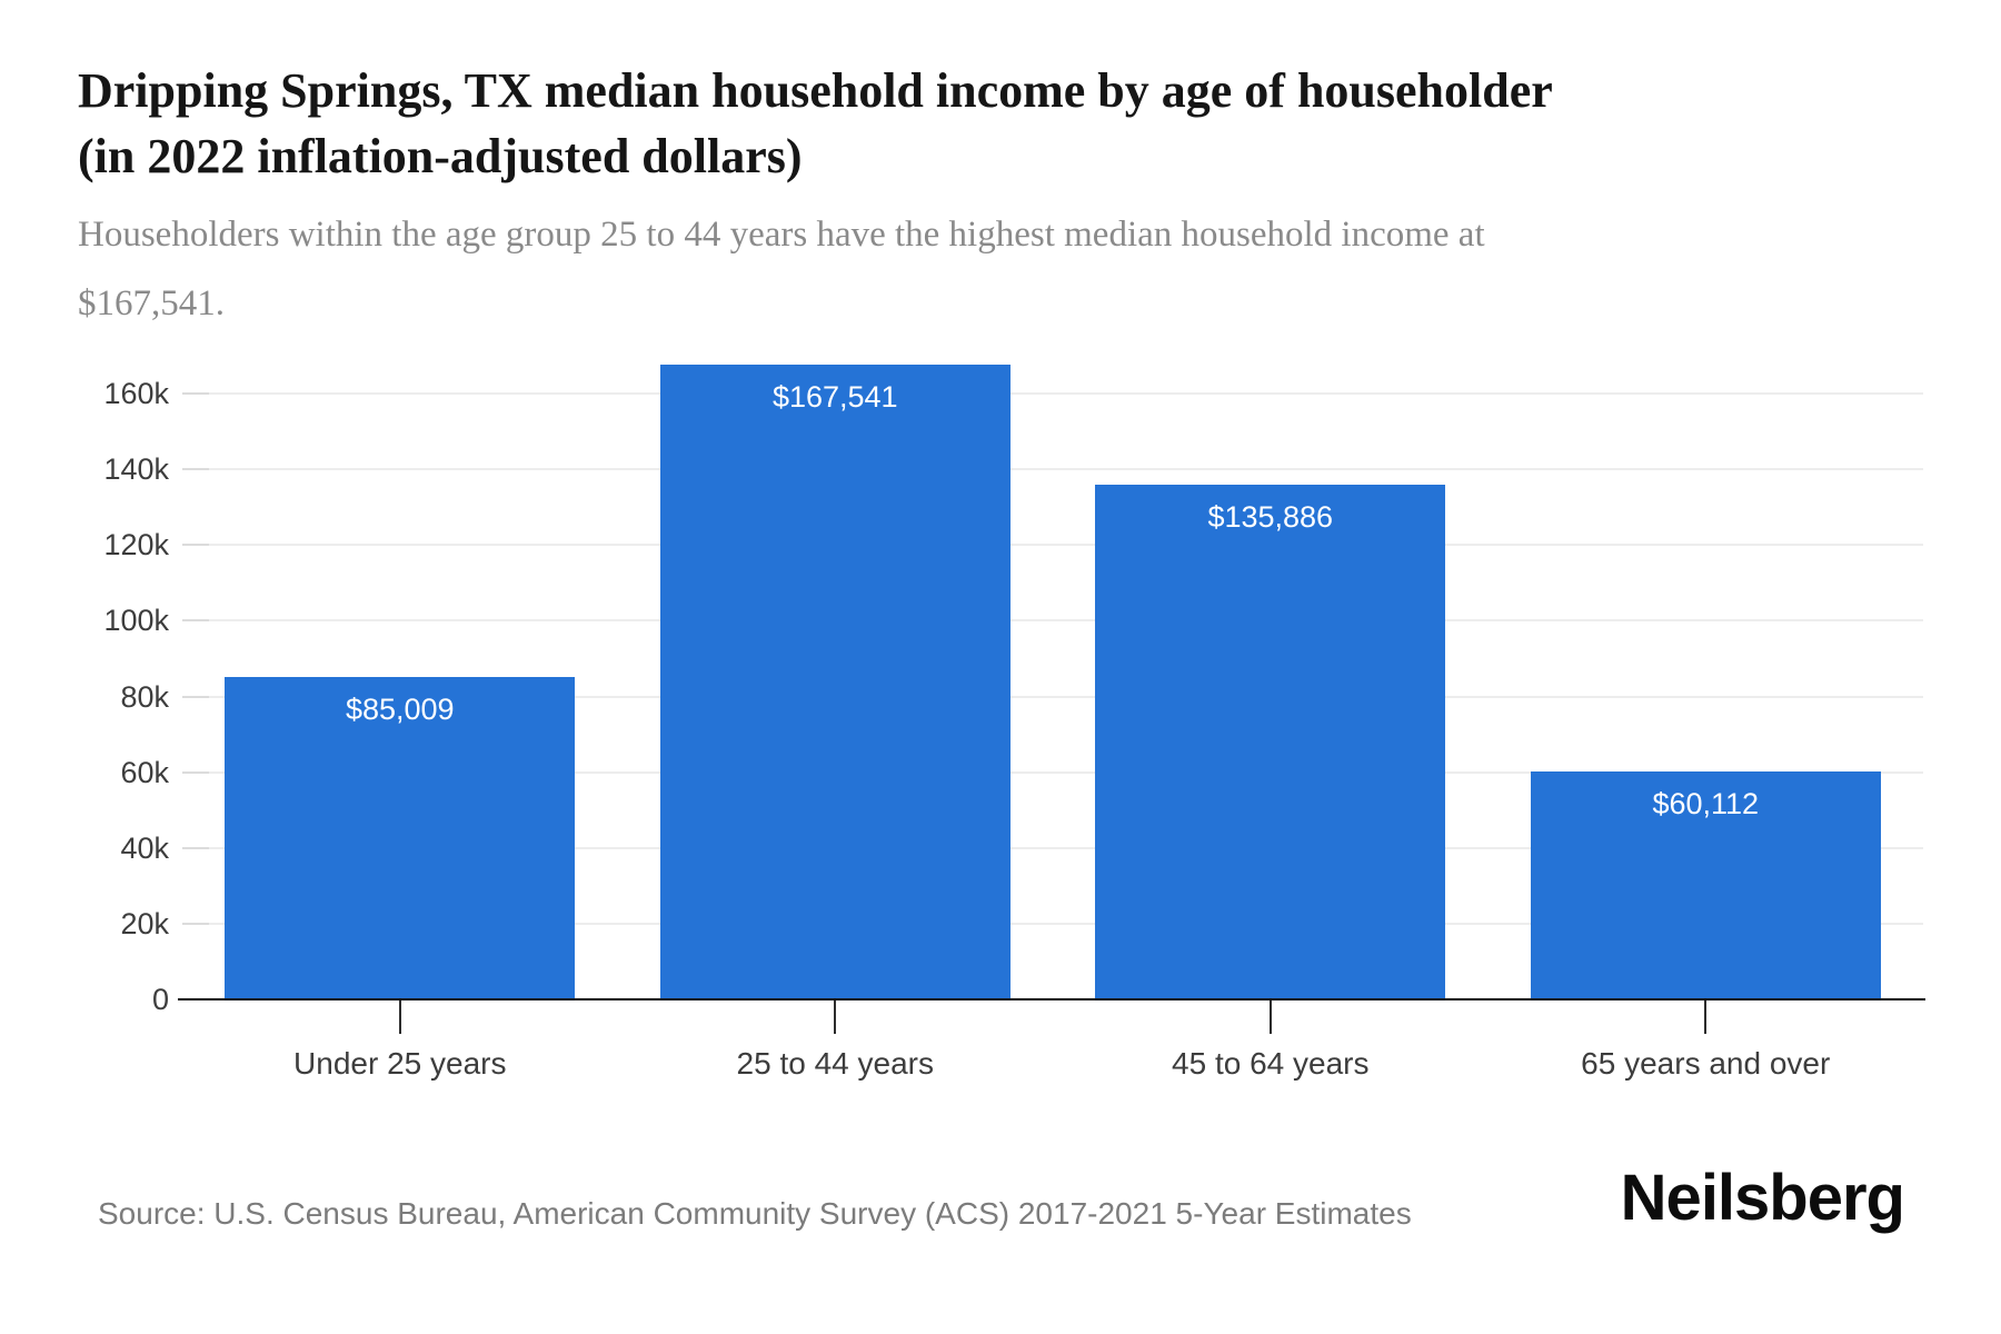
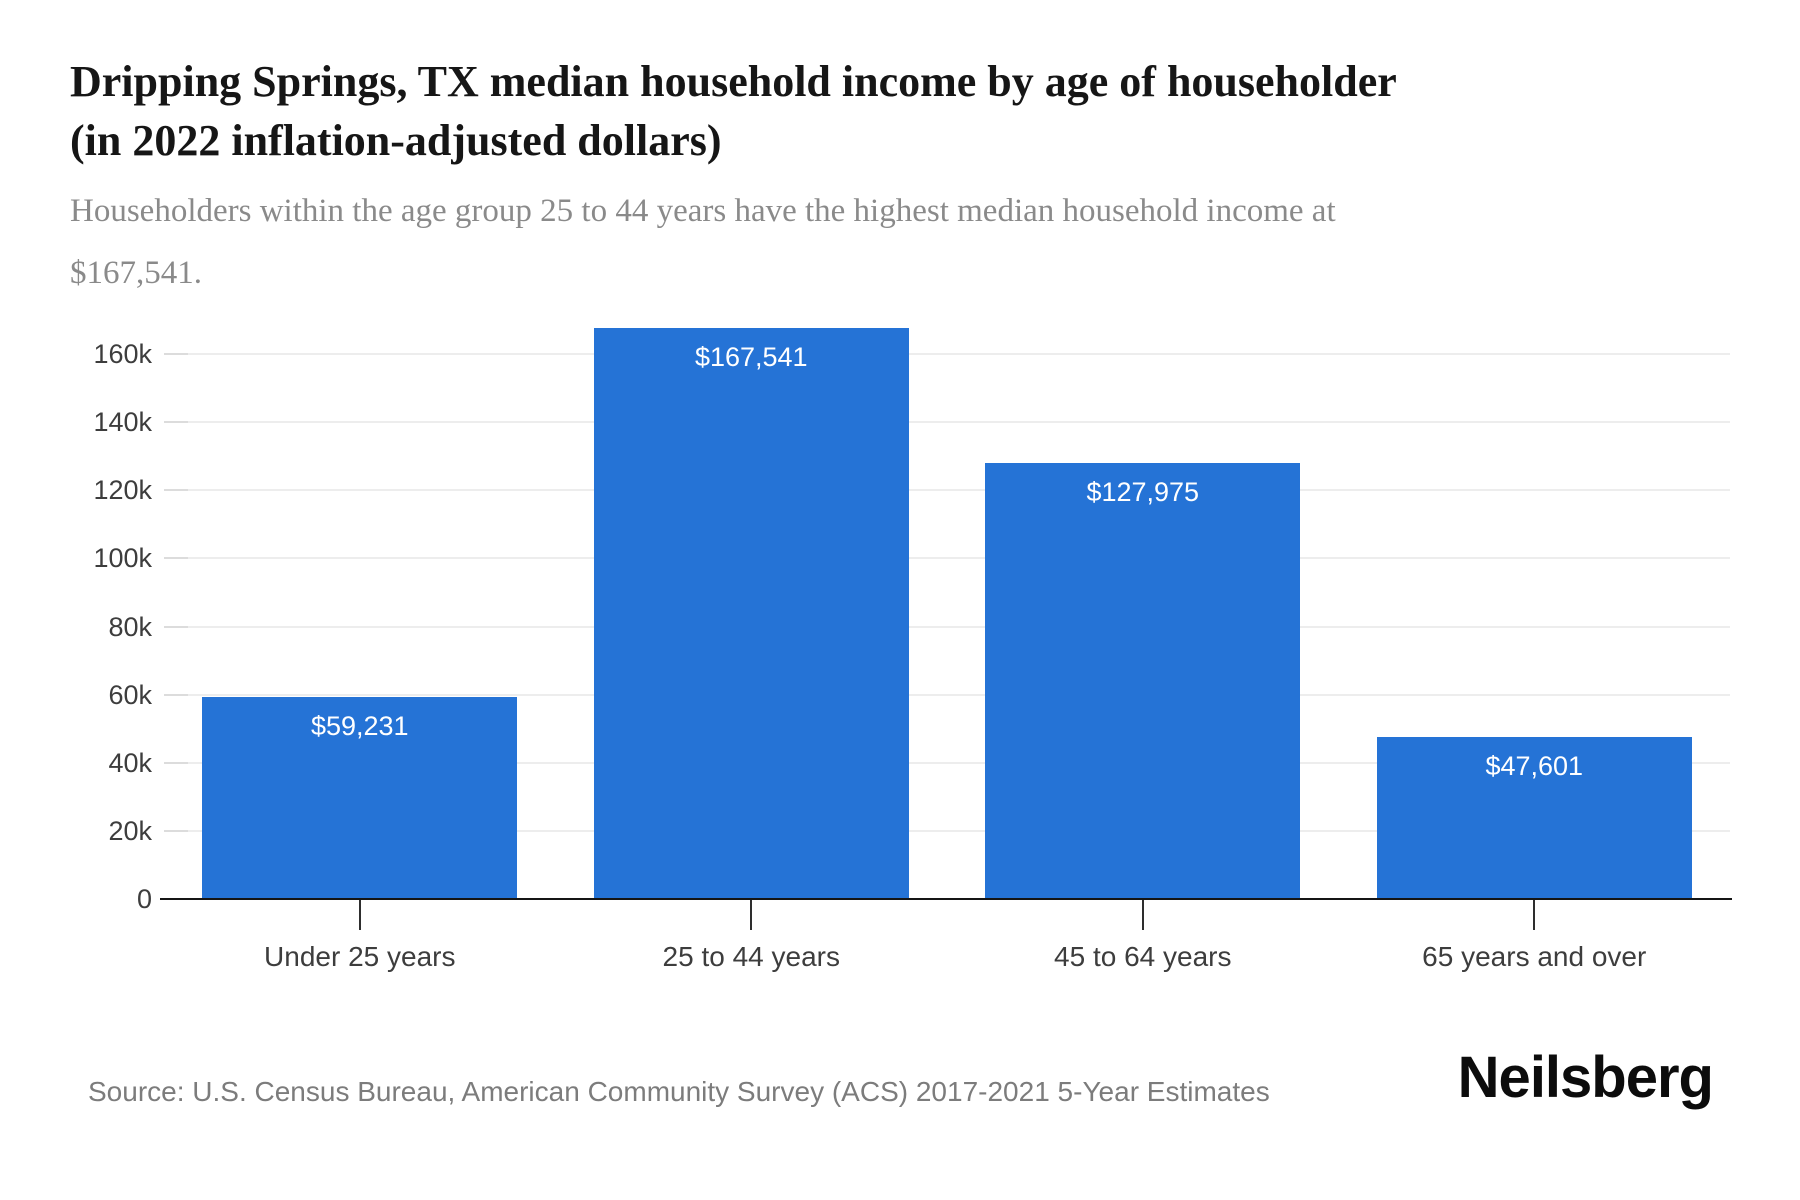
Under 25 years: $85,009 -> $59,231
45 to 64 years: $135,886 -> $127,975
65 years and over: $60,112 -> $47,601
